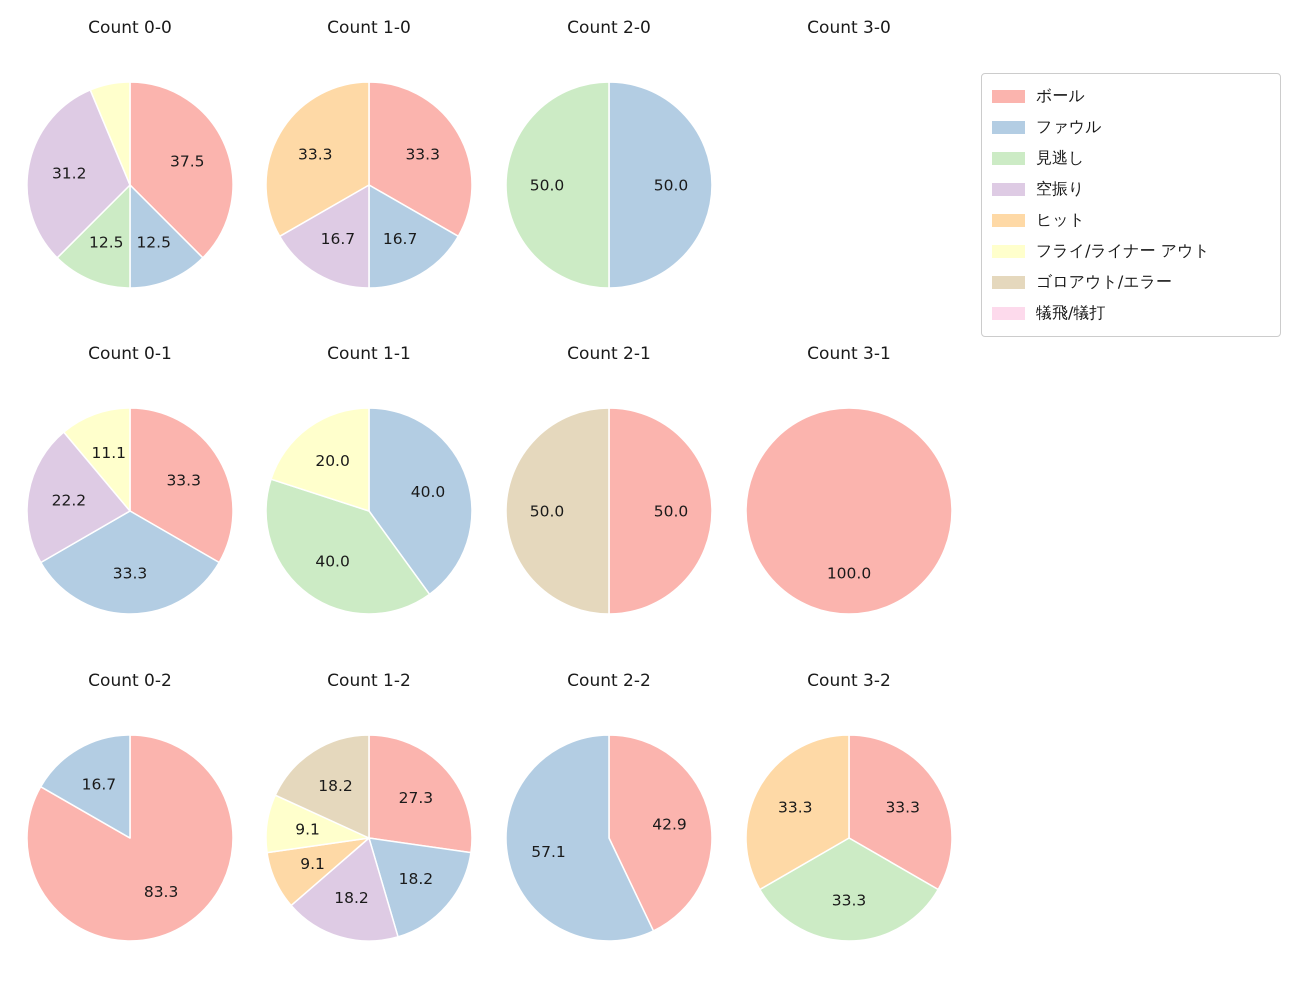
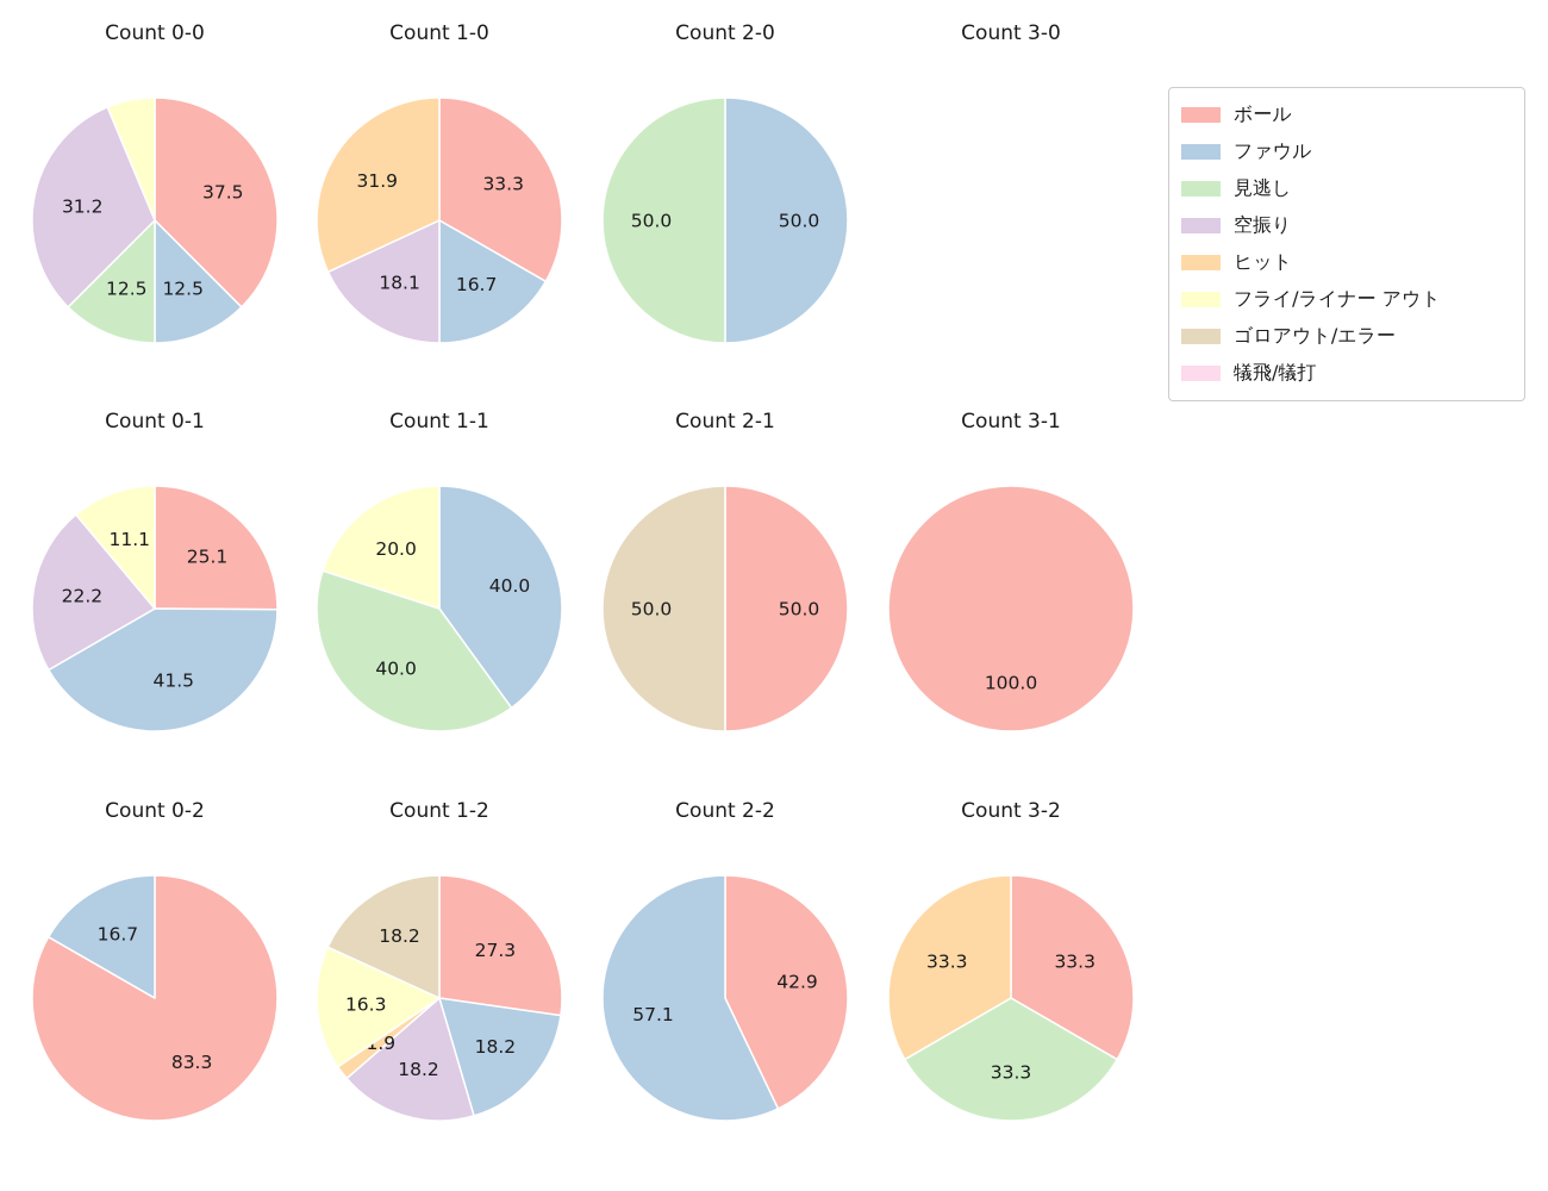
Count 1-0/空振り: 16.7 -> 18.1
Count 1-0/ヒット: 33.3 -> 31.9
Count 0-1/ボール: 33.3 -> 25.1
Count 0-1/ファウル: 33.3 -> 41.5
Count 1-2/ヒット: 9.1 -> 1.9
Count 1-2/フライ/ライナー アウト: 9.1 -> 16.3
